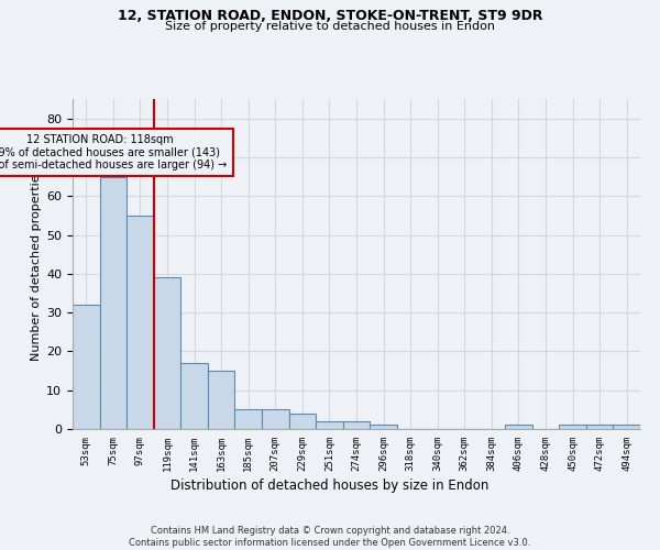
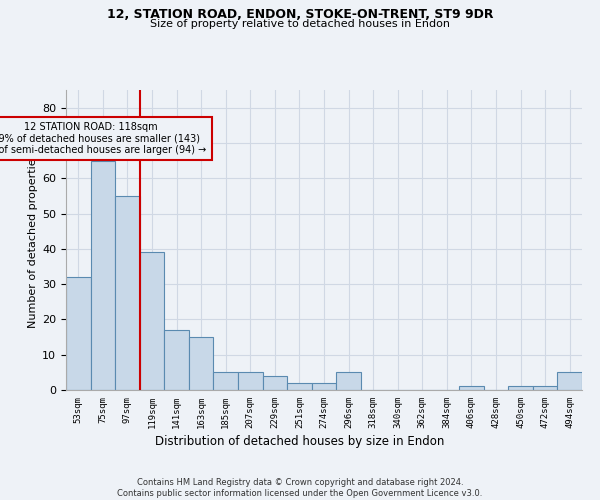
296sqm: 1 -> 5
494sqm: 1 -> 5
